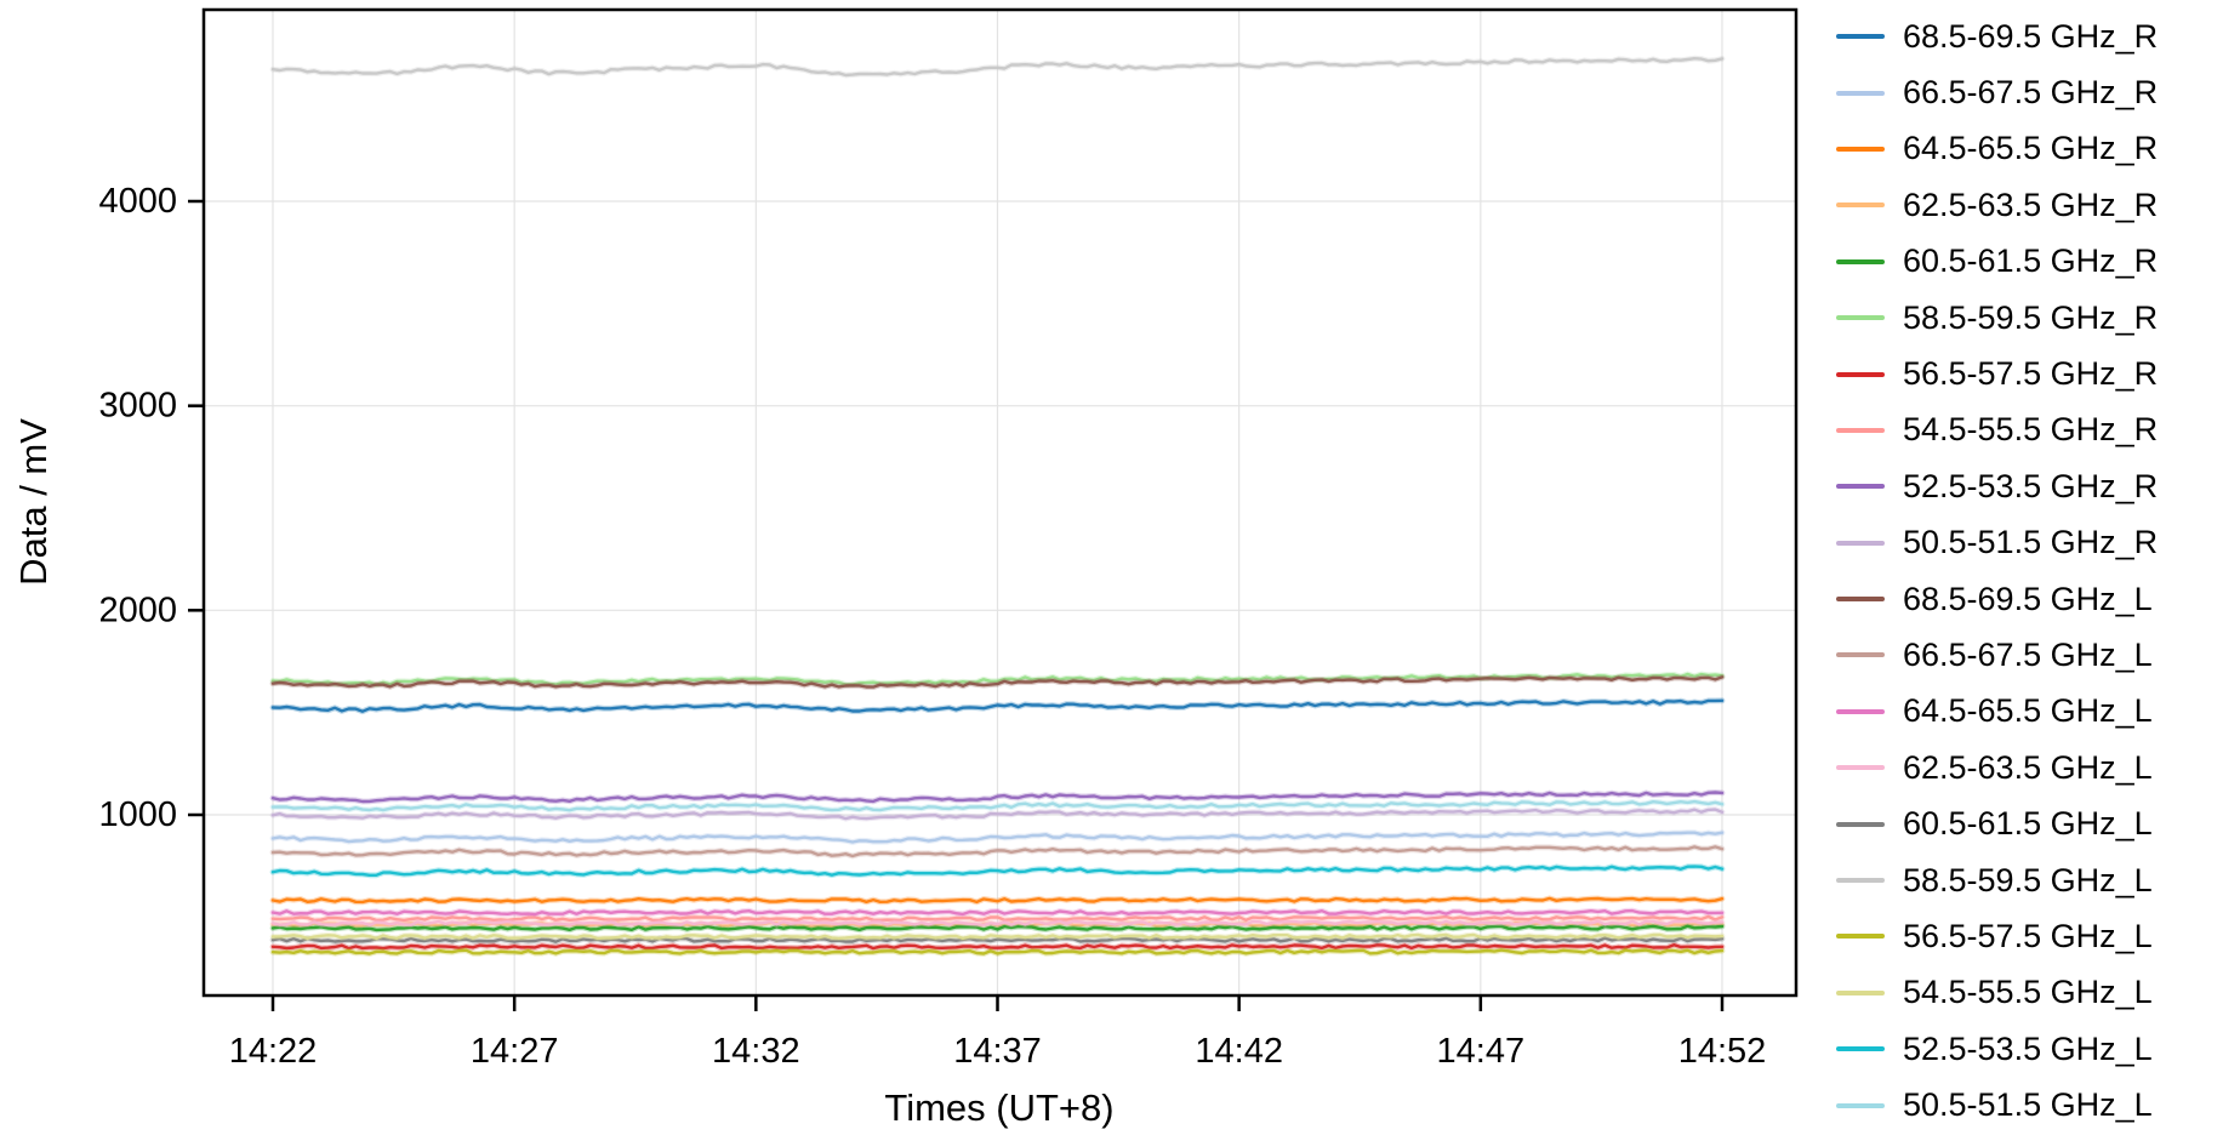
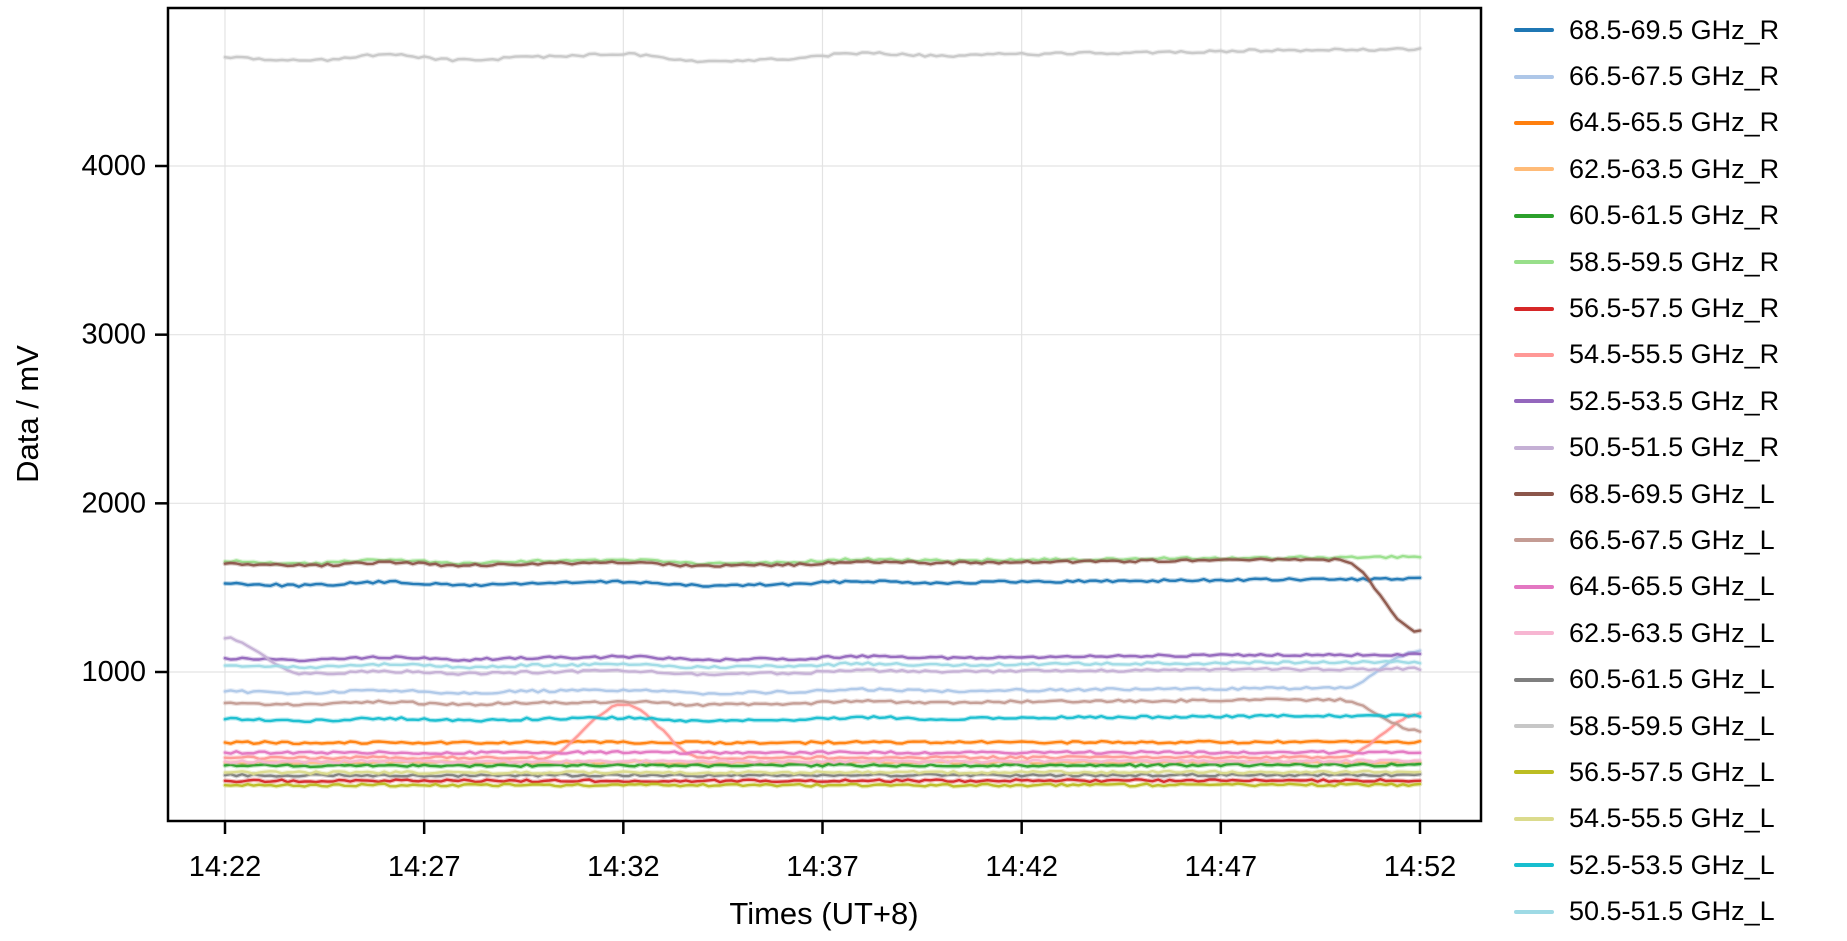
50.5-51.5 GHz_R/14:22: 1000 -> 1200
54.5-55.5 GHz_R/14:32: 490 -> 810
66.5-67.5 GHz_R/14:52: 910 -> 1120
54.5-55.5 GHz_R/14:52: 500 -> 750
68.5-69.5 GHz_L/14:52: 1670 -> 1240
66.5-67.5 GHz_L/14:52: 840 -> 650
